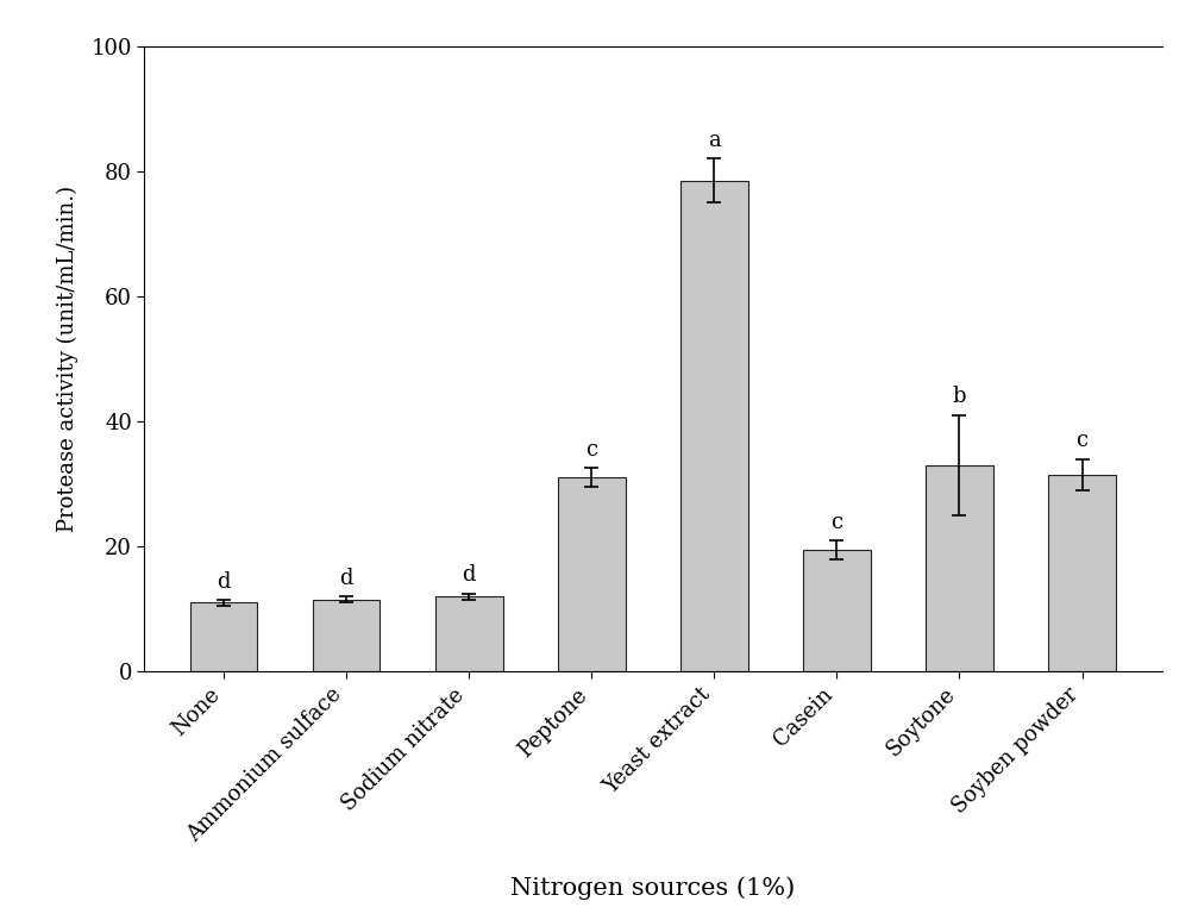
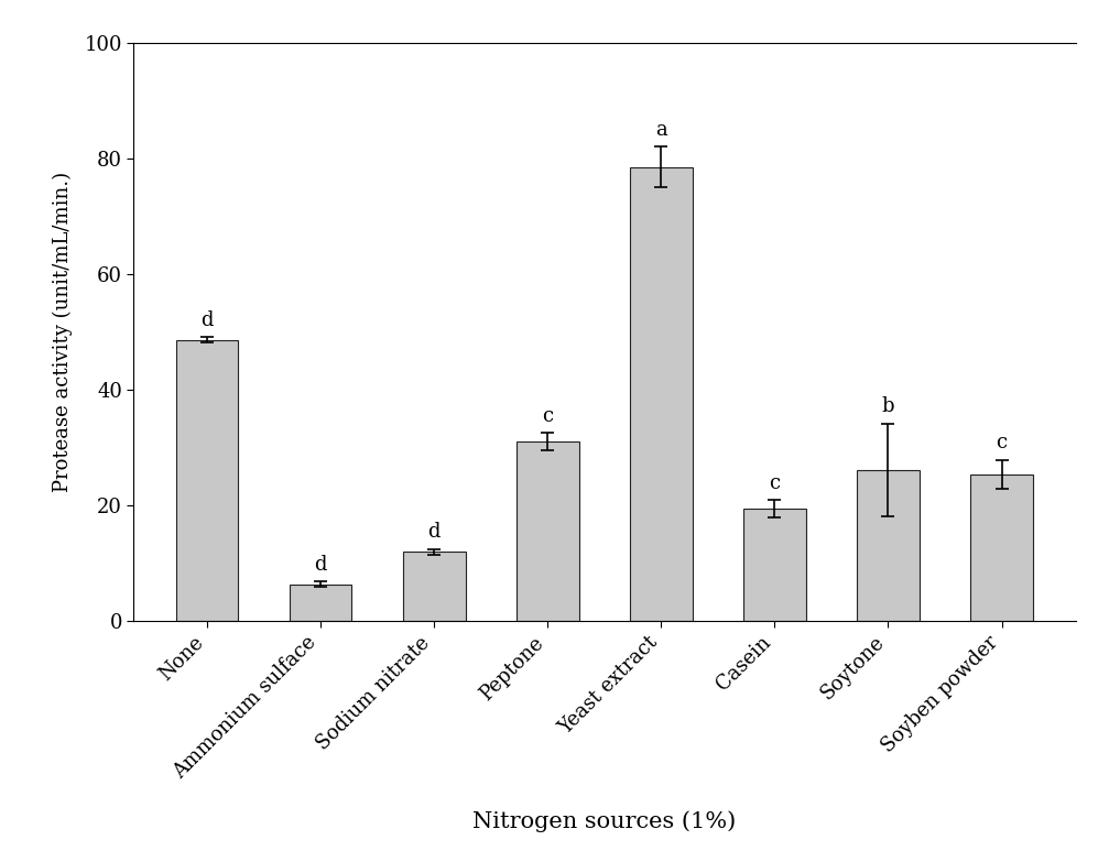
None: 11.0 -> 48.6
Ammonium sulface: 11.5 -> 6.4
Soytone: 33.0 -> 26.2
Soyben powder: 31.5 -> 25.4
